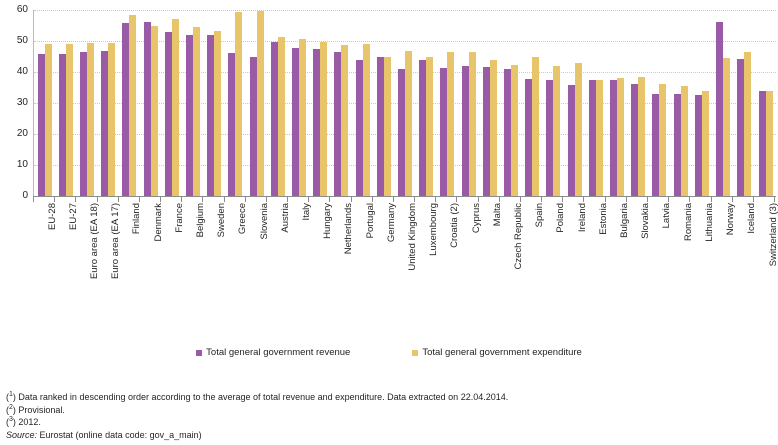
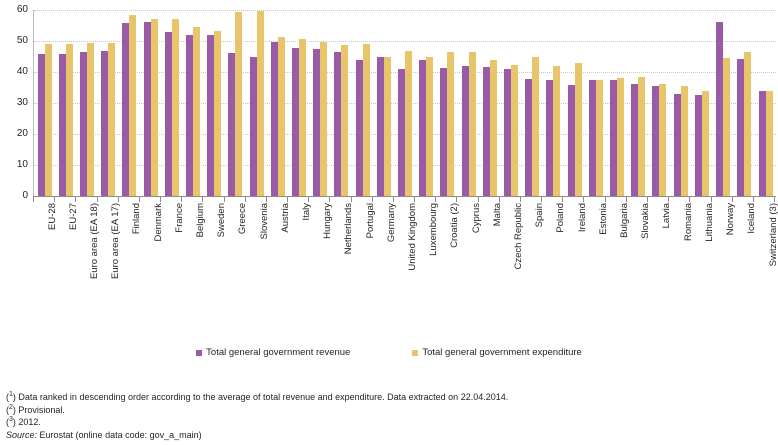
Total general government expenditure/Denmark: 55 -> 57
Total general government revenue/Latvia: 33 -> 36
